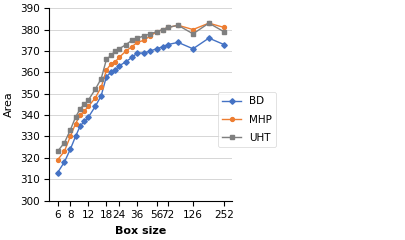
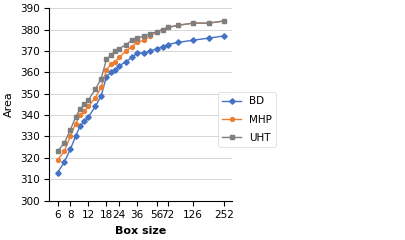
BD/126: 371 -> 375
MHP/126: 380 -> 383
UHT/126: 378 -> 383
BD/252: 373 -> 377
MHP/252: 381 -> 384
UHT/252: 379 -> 384
